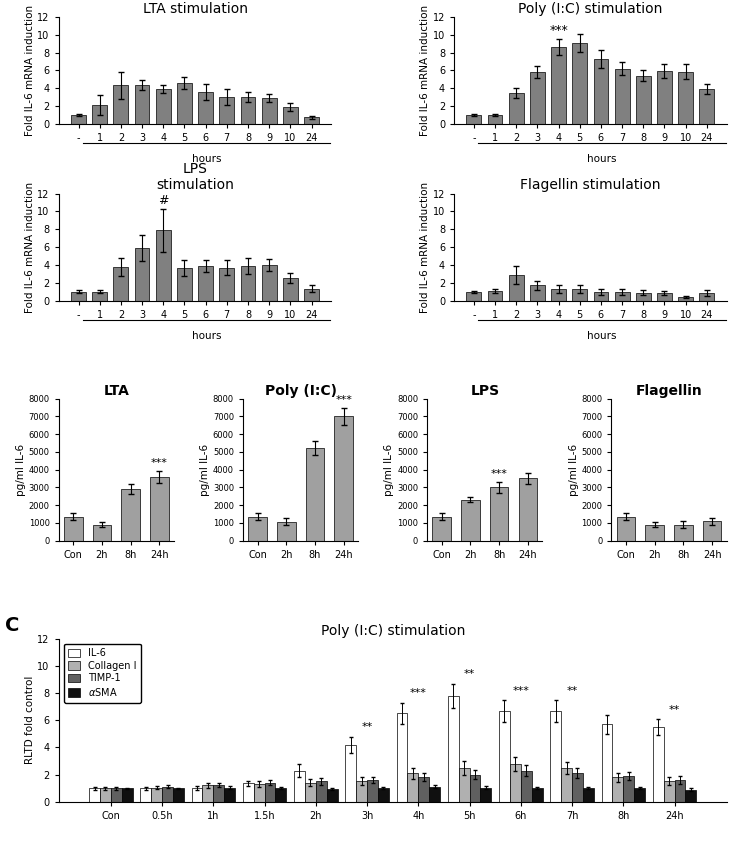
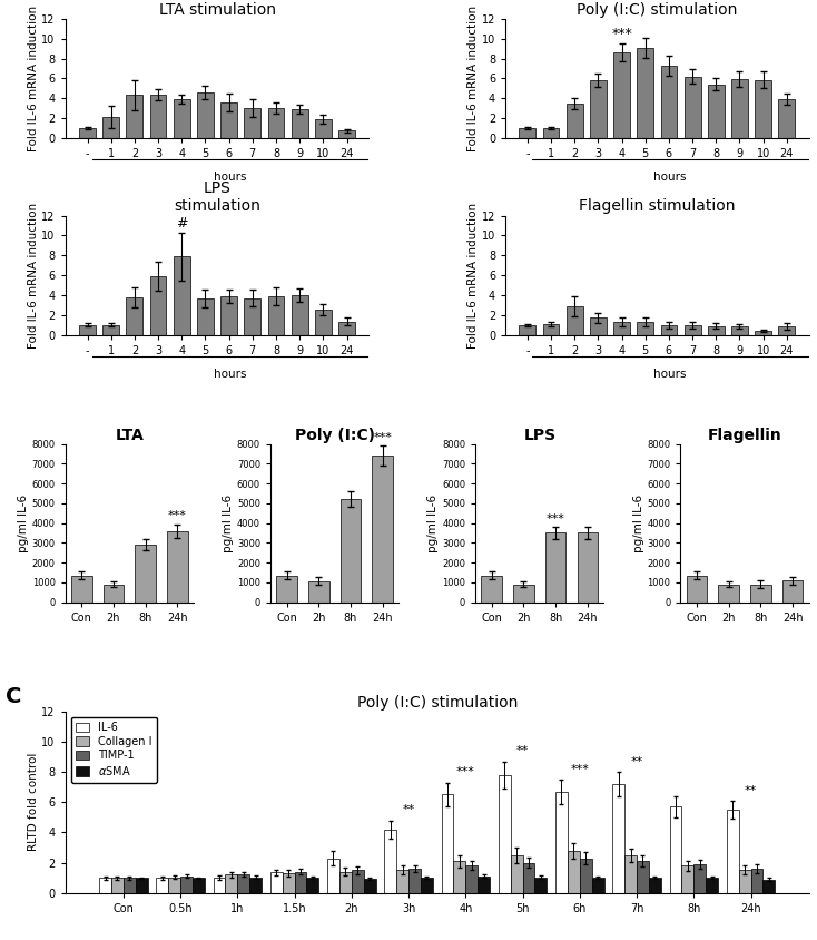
Poly (I:C)/24h: 7000 -> 7400
LPS/2h: 2300 -> 900
LPS/8h: 3000 -> 3500
IL-6/7h: 6.7 -> 7.2
